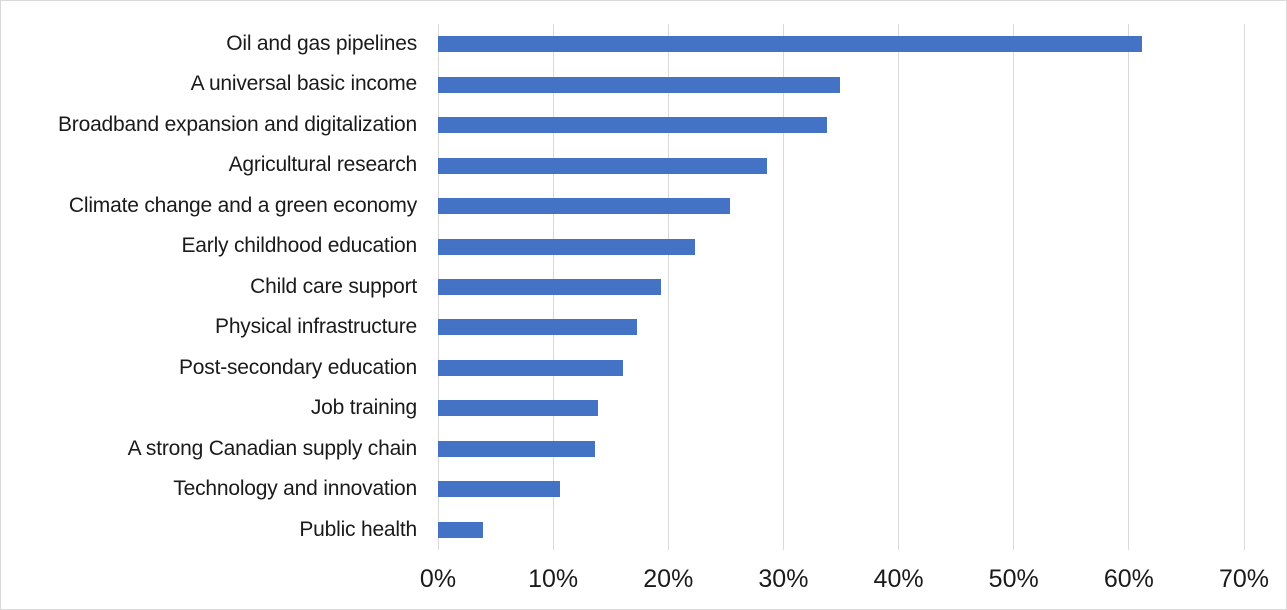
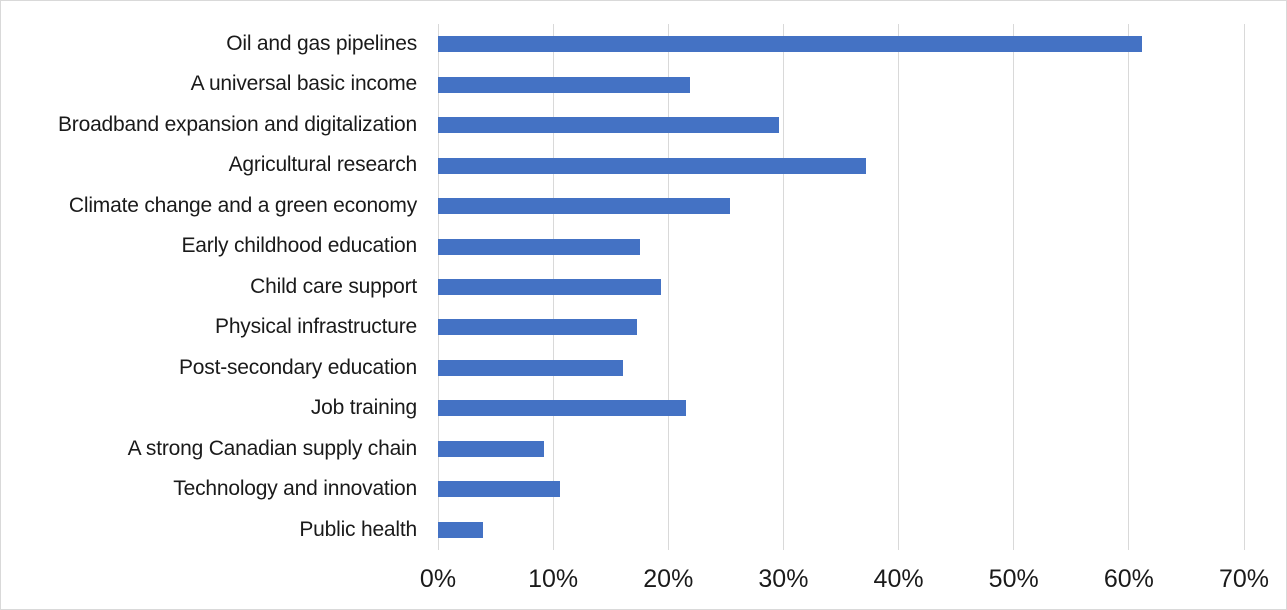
A universal basic income: 34.9% -> 21.9%
Broadband expansion and digitalization: 33.8% -> 29.6%
Agricultural research: 28.6% -> 37.2%
Early childhood education: 22.3% -> 17.5%
Job training: 13.9% -> 21.5%
A strong Canadian supply chain: 13.6% -> 9.2%
